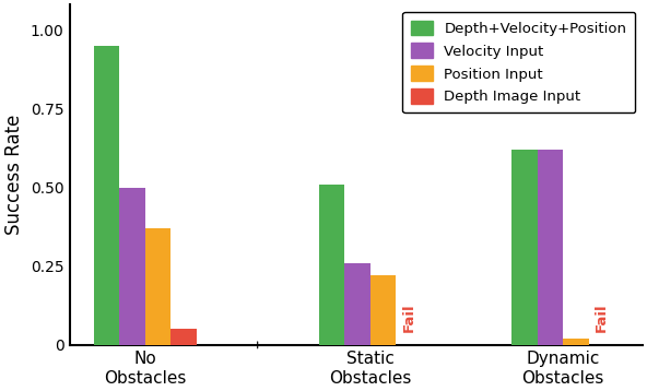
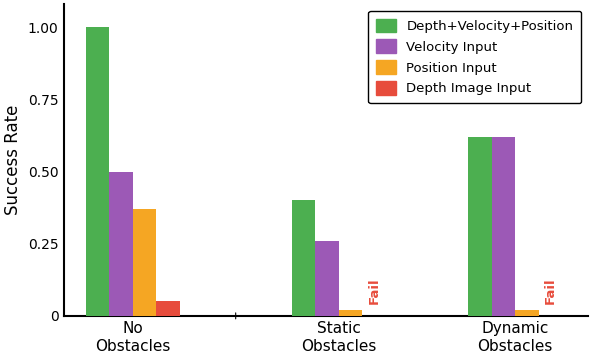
Depth+Velocity+Position/No Obstacles: 0.95 -> 1.00
Depth+Velocity+Position/Static Obstacles: 0.51 -> 0.40
Position Input/Static Obstacles: 0.22 -> 0.02
